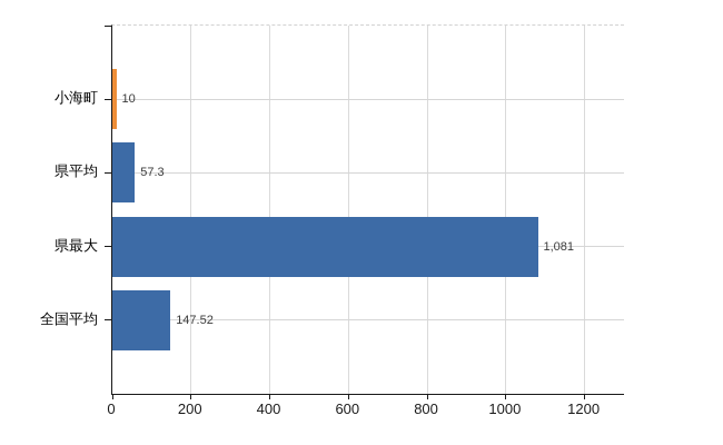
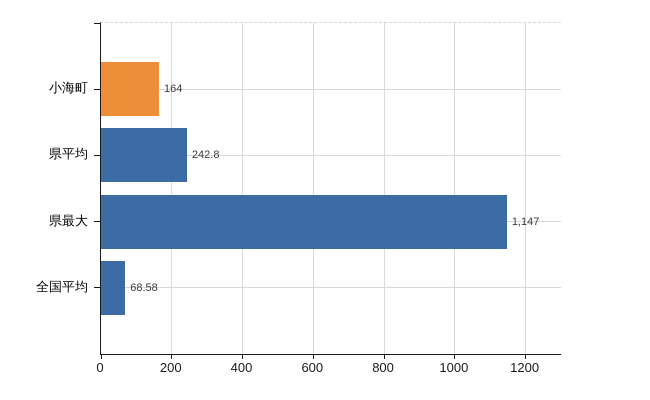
小海町: 10 -> 164
県平均: 57.3 -> 242.8
県最大: 1,081 -> 1,147
全国平均: 147.52 -> 68.58
